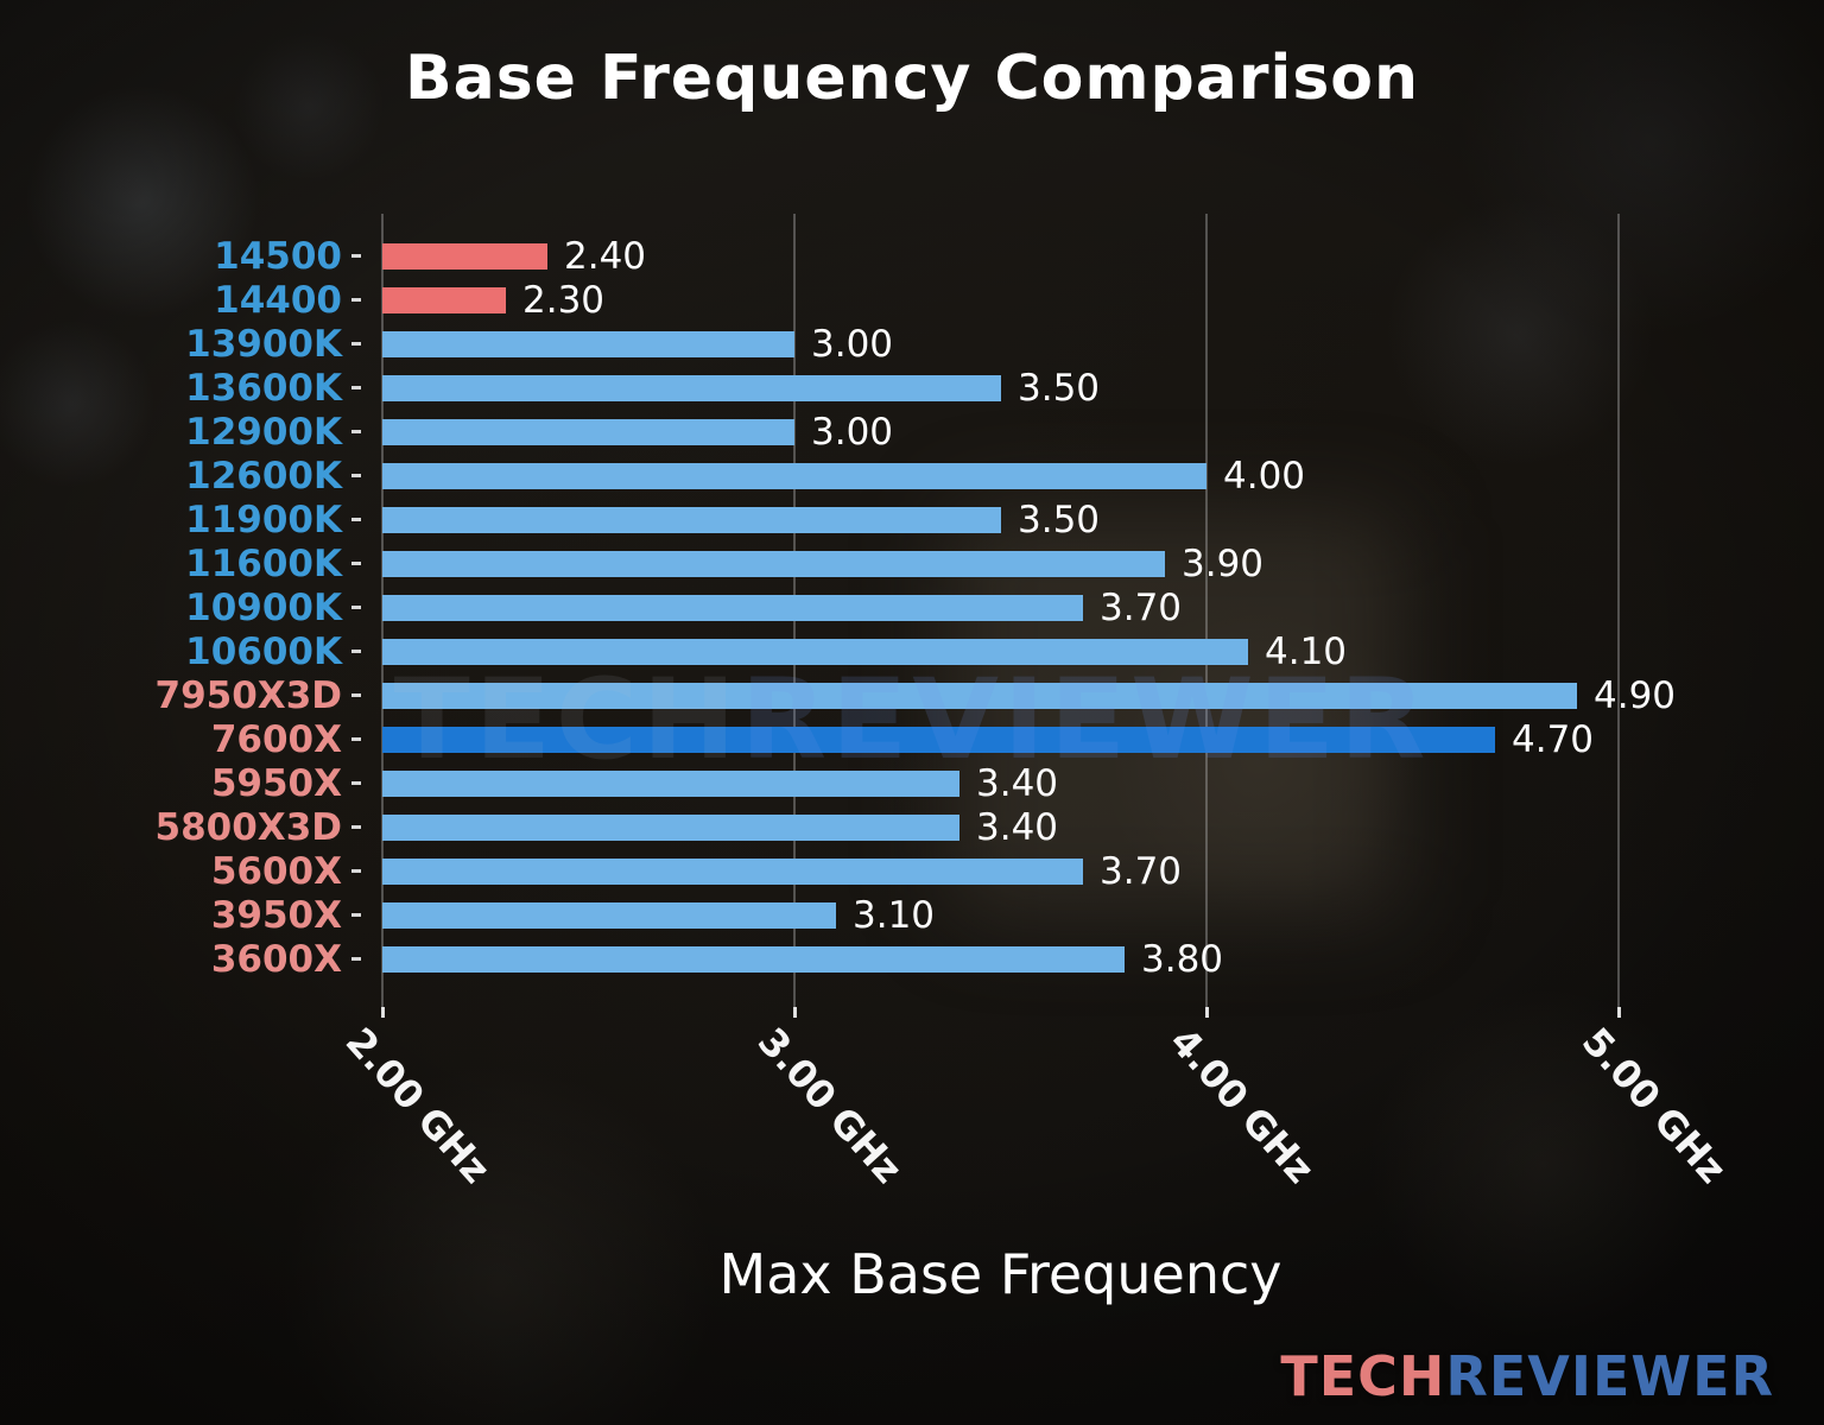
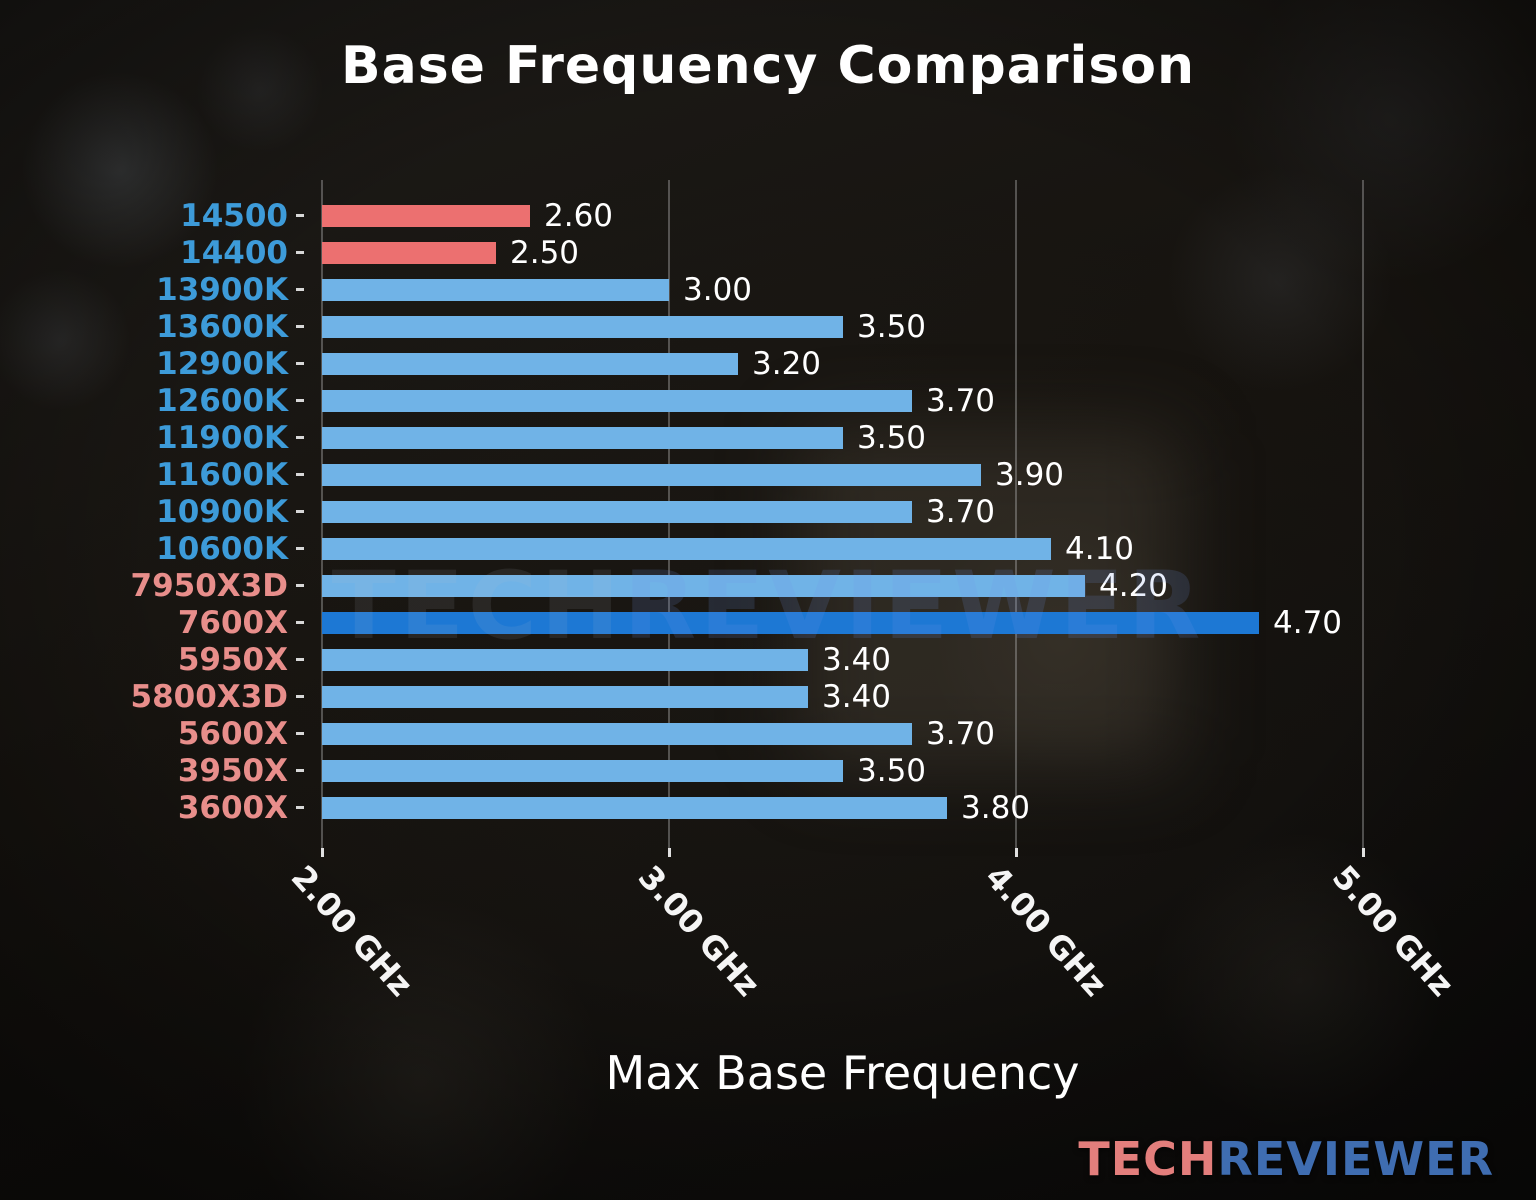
14500: 2.40 -> 2.60
14400: 2.30 -> 2.50
12900K: 3.00 -> 3.20
12600K: 4.00 -> 3.70
7950X3D: 4.90 -> 4.20
3950X: 3.10 -> 3.50
